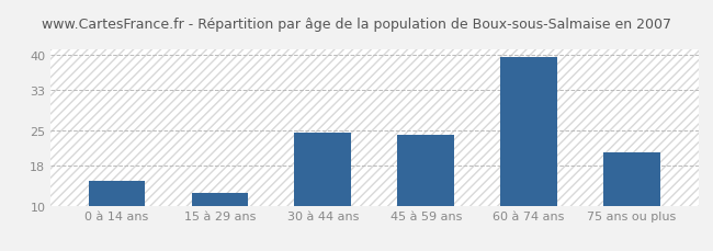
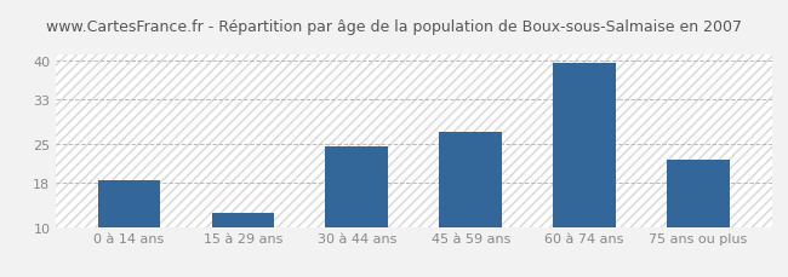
0 à 14 ans: 15.0 -> 18.5
45 à 59 ans: 24.0 -> 27.0
75 ans ou plus: 20.5 -> 22.0
